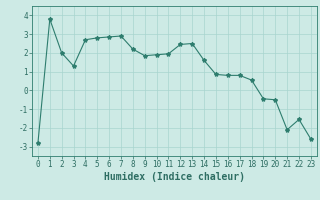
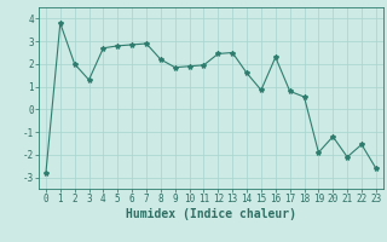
16: 0.8 -> 2.3
19: -0.5 -> -1.9
20: -0.5 -> -1.2
